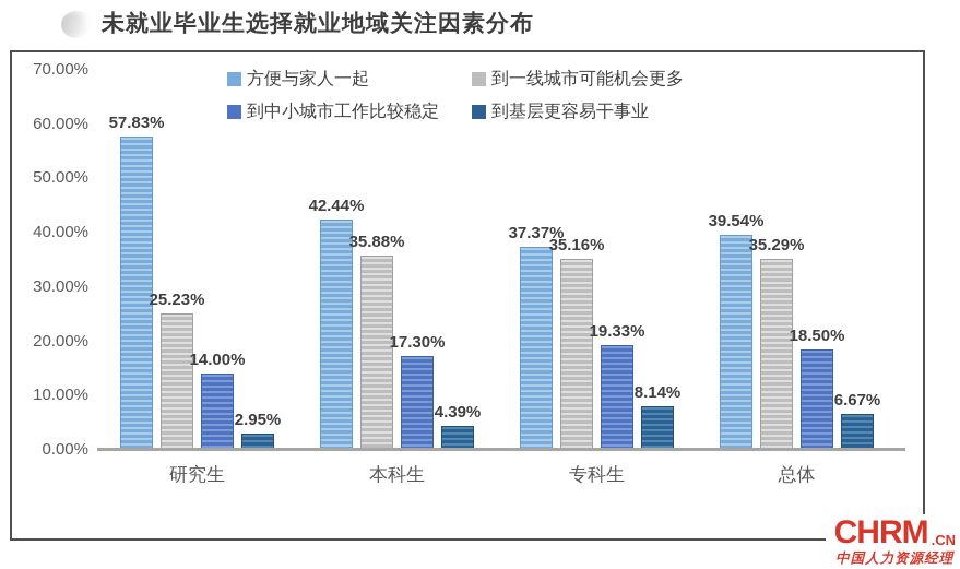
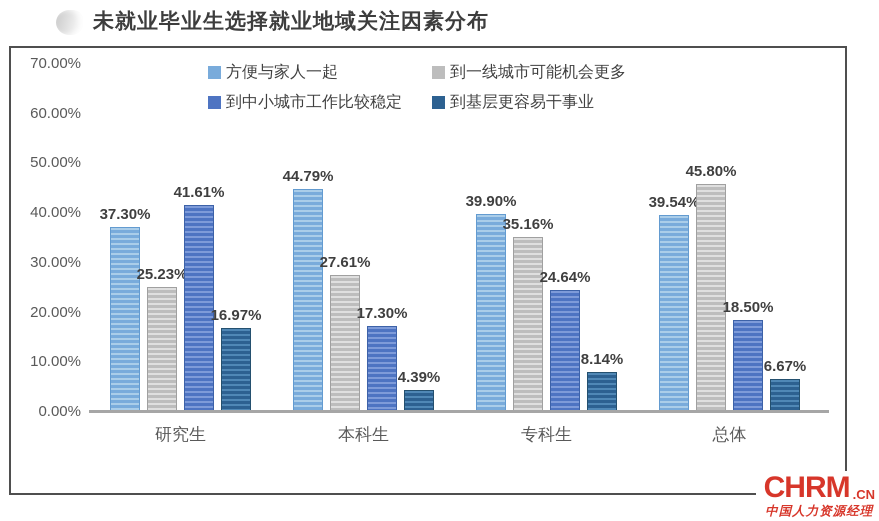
方便与家人一起/研究生: 57.83% -> 37.30%
到中小城市工作比较稳定/研究生: 14.00% -> 41.61%
到基层更容易干事业/研究生: 2.95% -> 16.97%
方便与家人一起/本科生: 42.44% -> 44.79%
到一线城市可能机会更多/本科生: 35.88% -> 27.61%
方便与家人一起/专科生: 37.37% -> 39.90%
到中小城市工作比较稳定/专科生: 19.33% -> 24.64%
到一线城市可能机会更多/总体: 35.29% -> 45.80%
